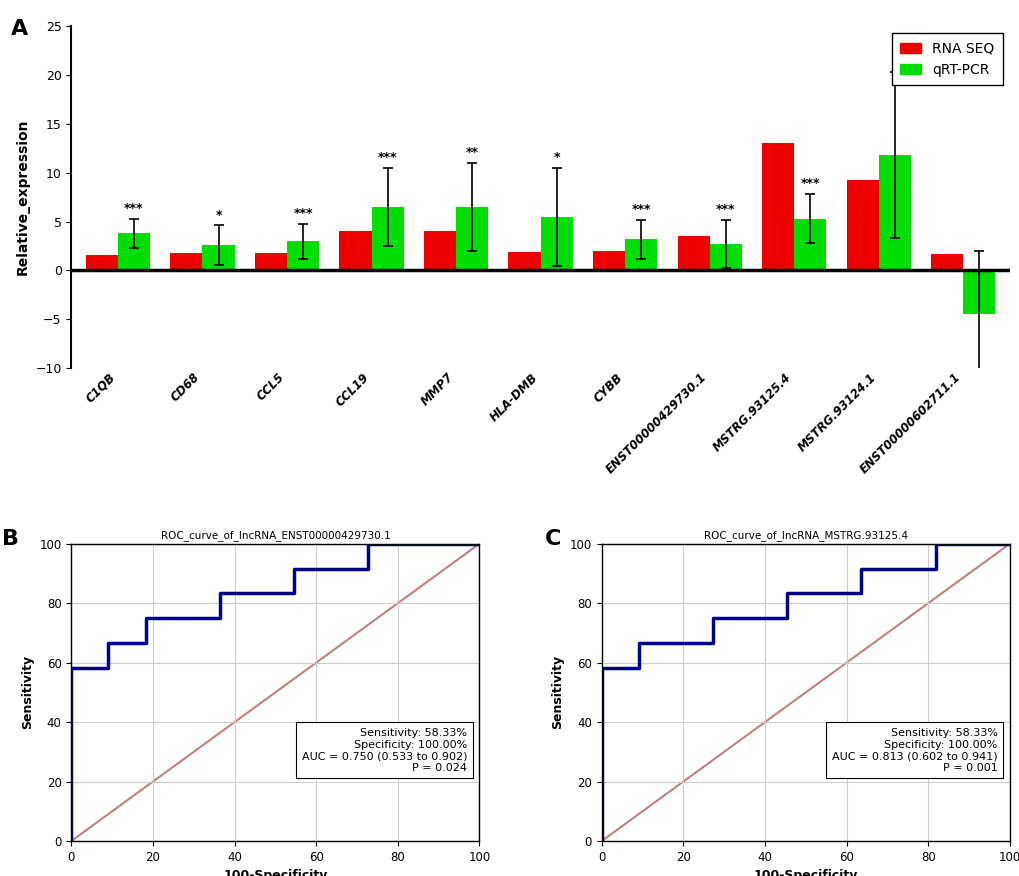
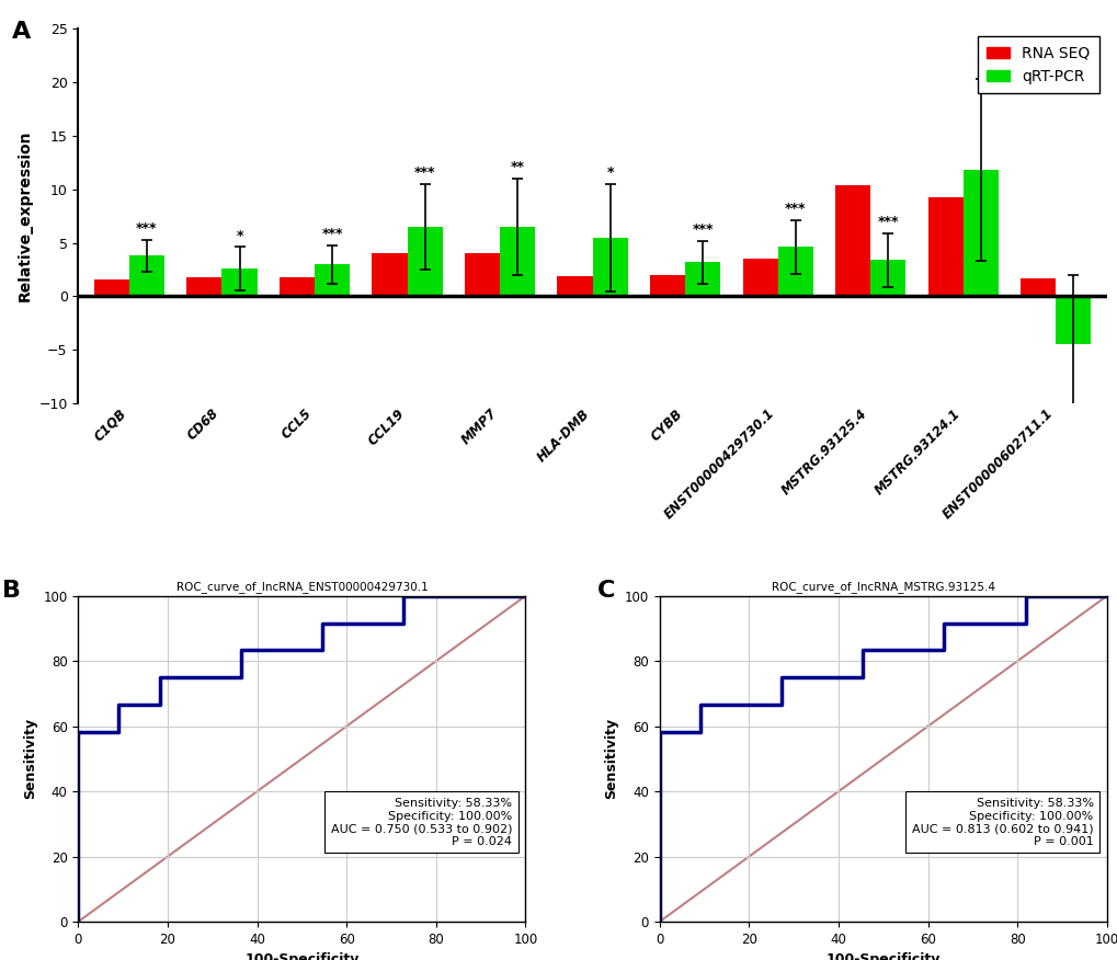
qRT-PCR/ENST00000429730.1: 2.7 -> 4.6
RNA SEQ/MSTRG.93125.4: 13.0 -> 10.4
qRT-PCR/MSTRG.93125.4: 5.3 -> 3.4
